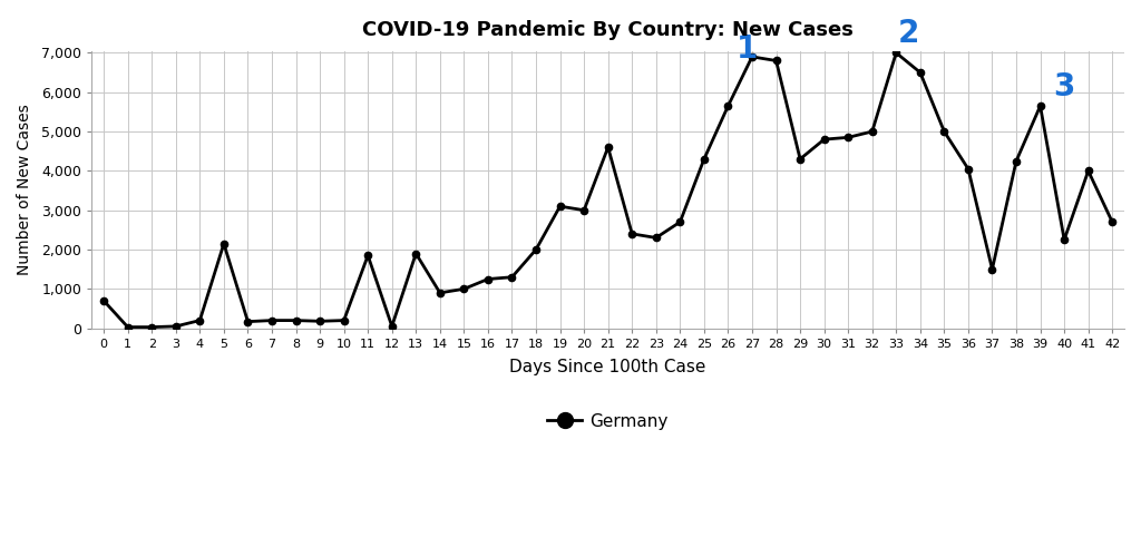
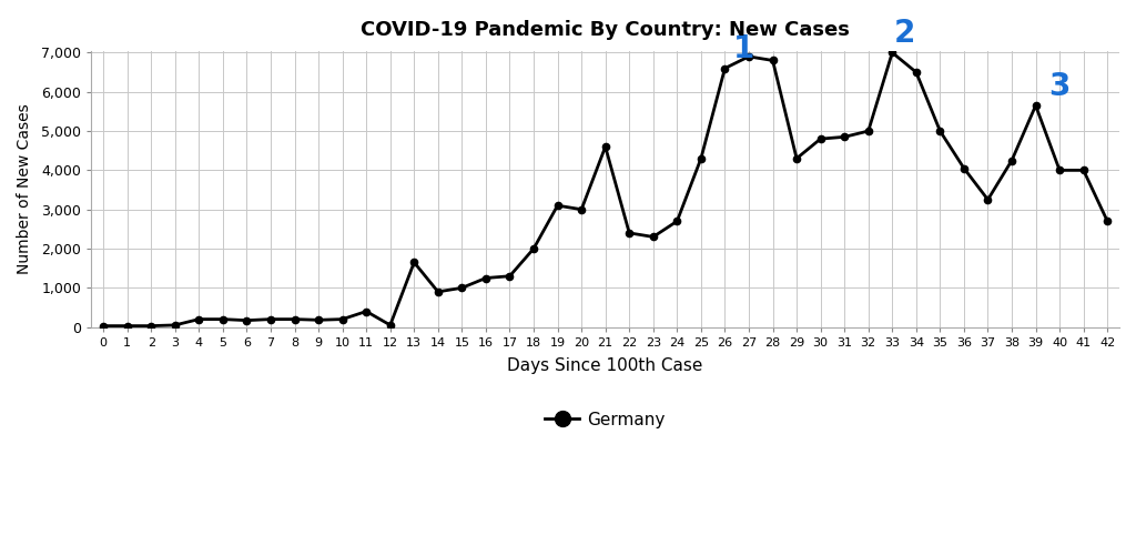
0: 700 -> 30
5: 2,150 -> 200
11: 1,850 -> 400
13: 1,900 -> 1,650
26: 5,650 -> 6,600
37: 1,500 -> 3,250
40: 2,250 -> 4,000
